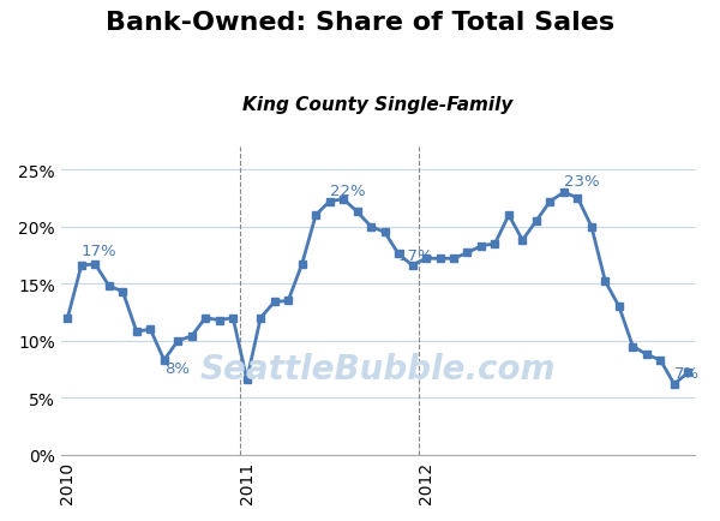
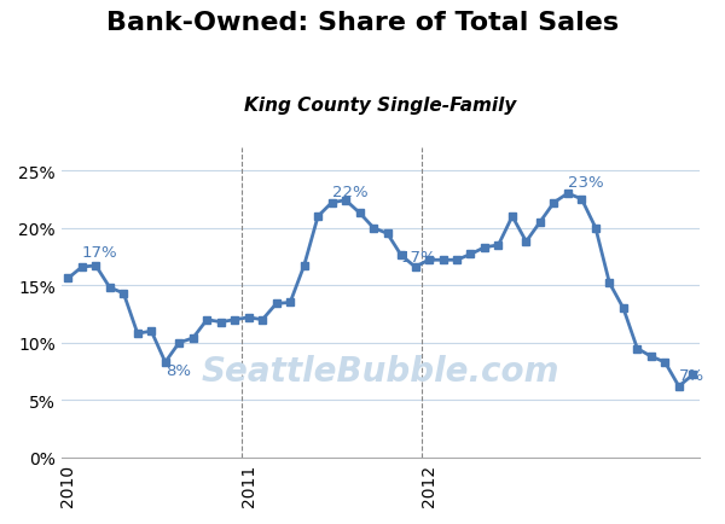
2010: 12.0% -> 15.6%
2011: 6.6% -> 12.2%
